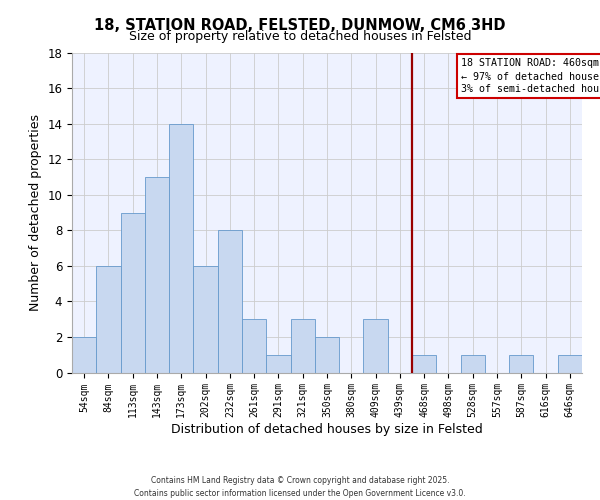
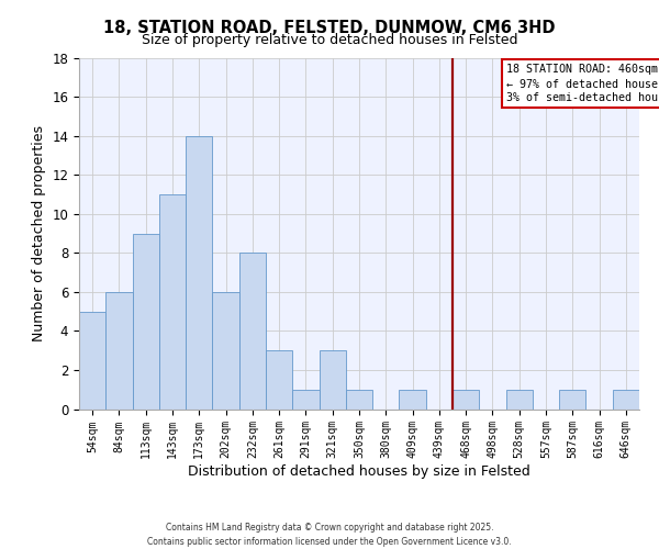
54sqm: 2 -> 5
350sqm: 2 -> 1
409sqm: 3 -> 1
